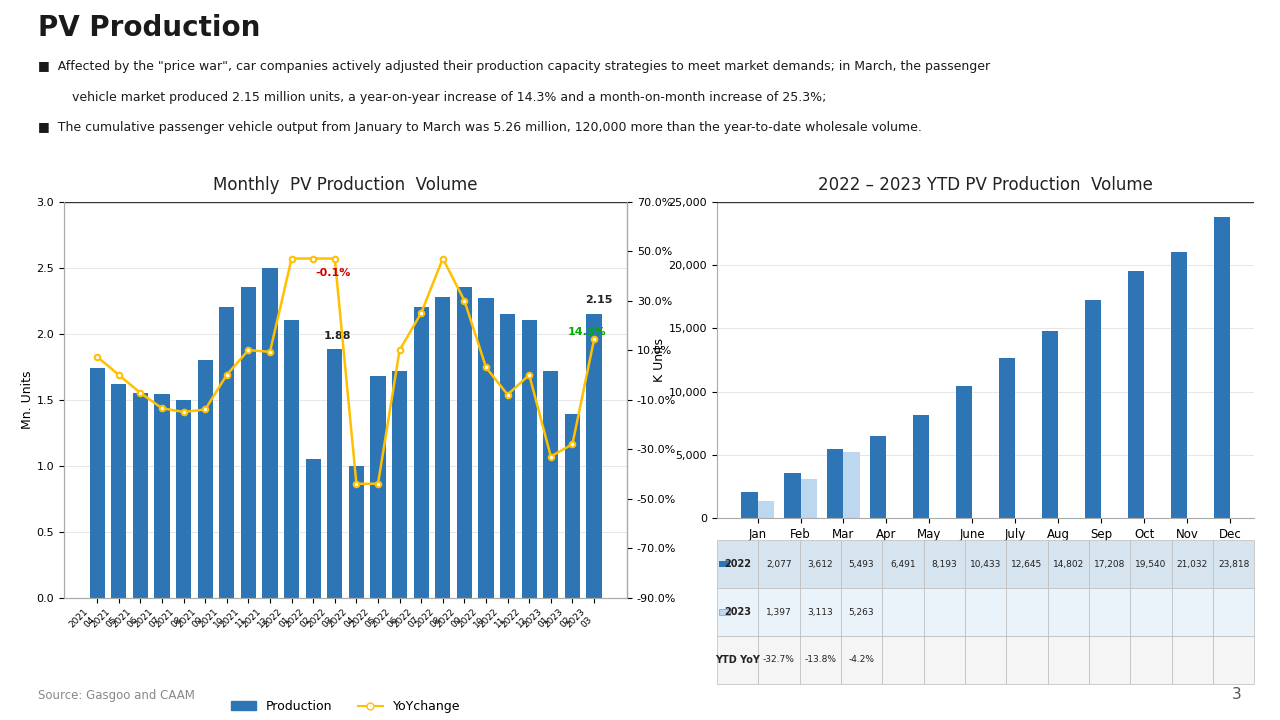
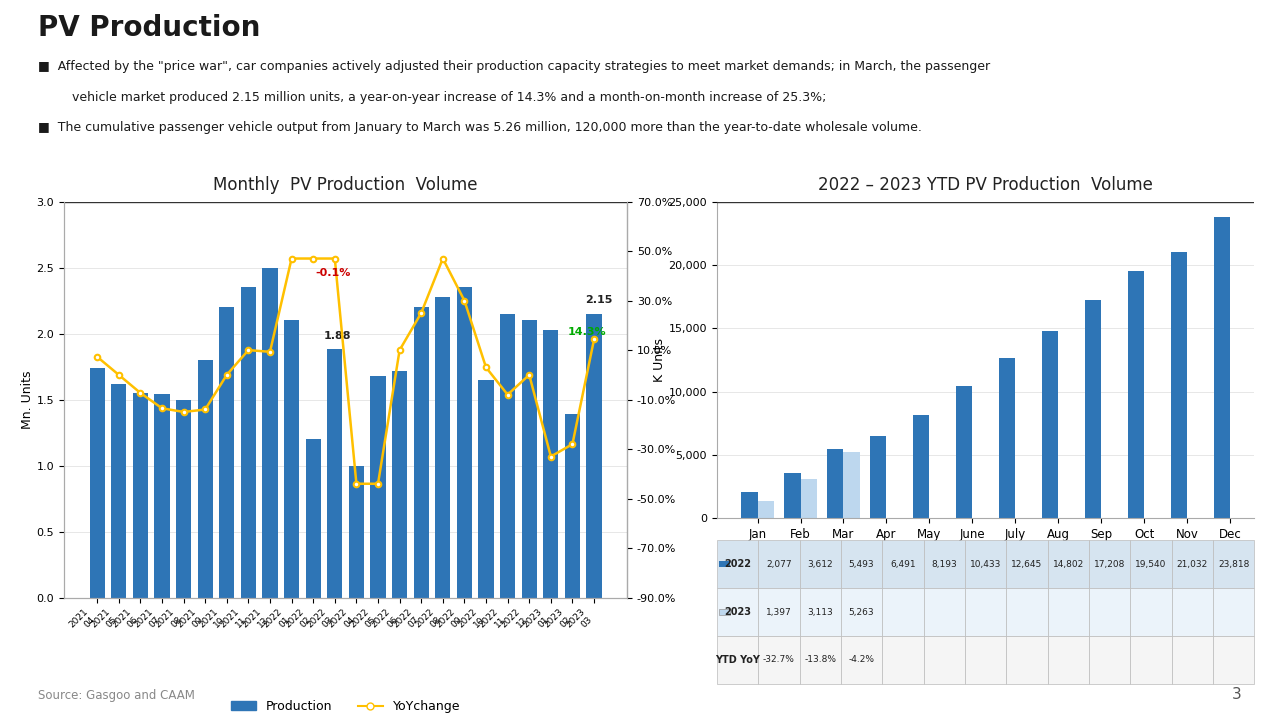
Monthly PV Production Volume/Production/2022 02: 1.05 -> 1.20
Monthly PV Production Volume/Production/2022 10: 2.27 -> 1.65
Monthly PV Production Volume/Production/2023 01: 1.72 -> 2.03
